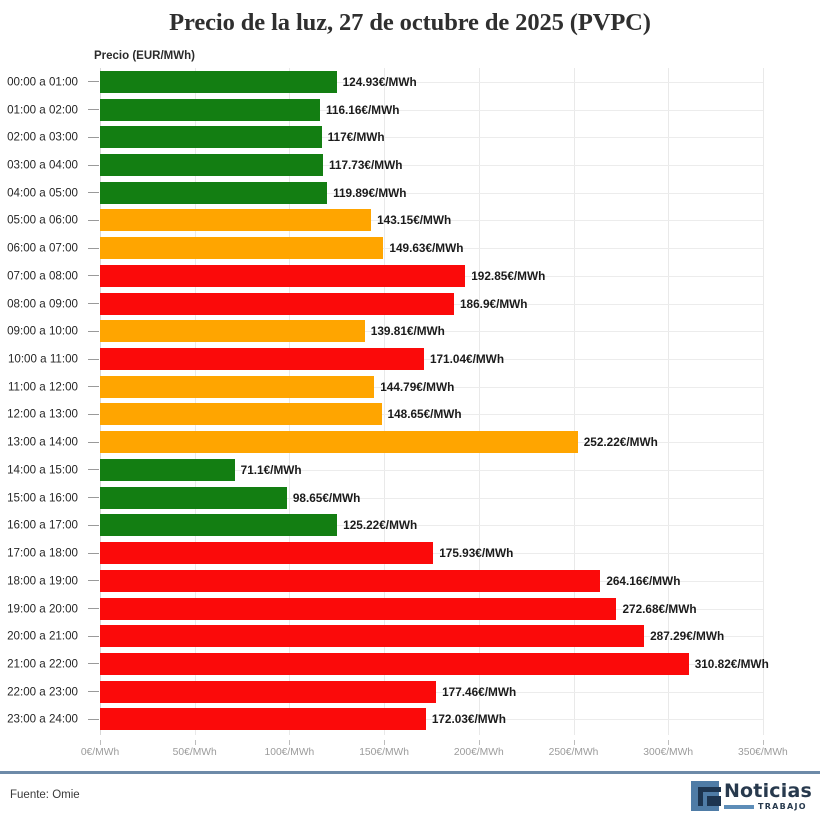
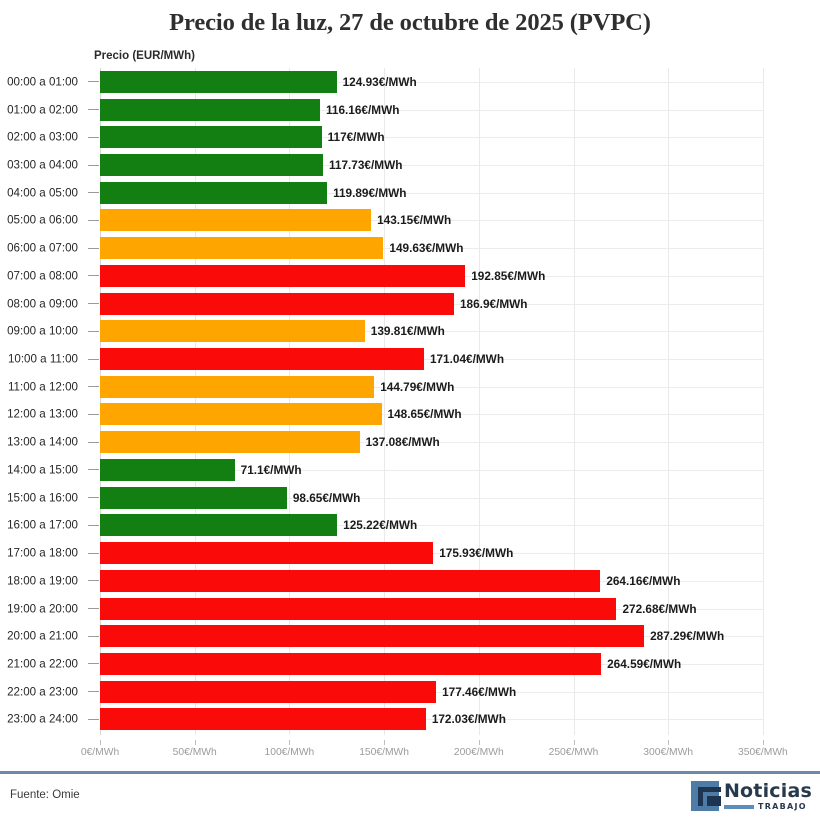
13:00 a 14:00: 252.22 -> 137.08
21:00 a 22:00: 310.82 -> 264.59
